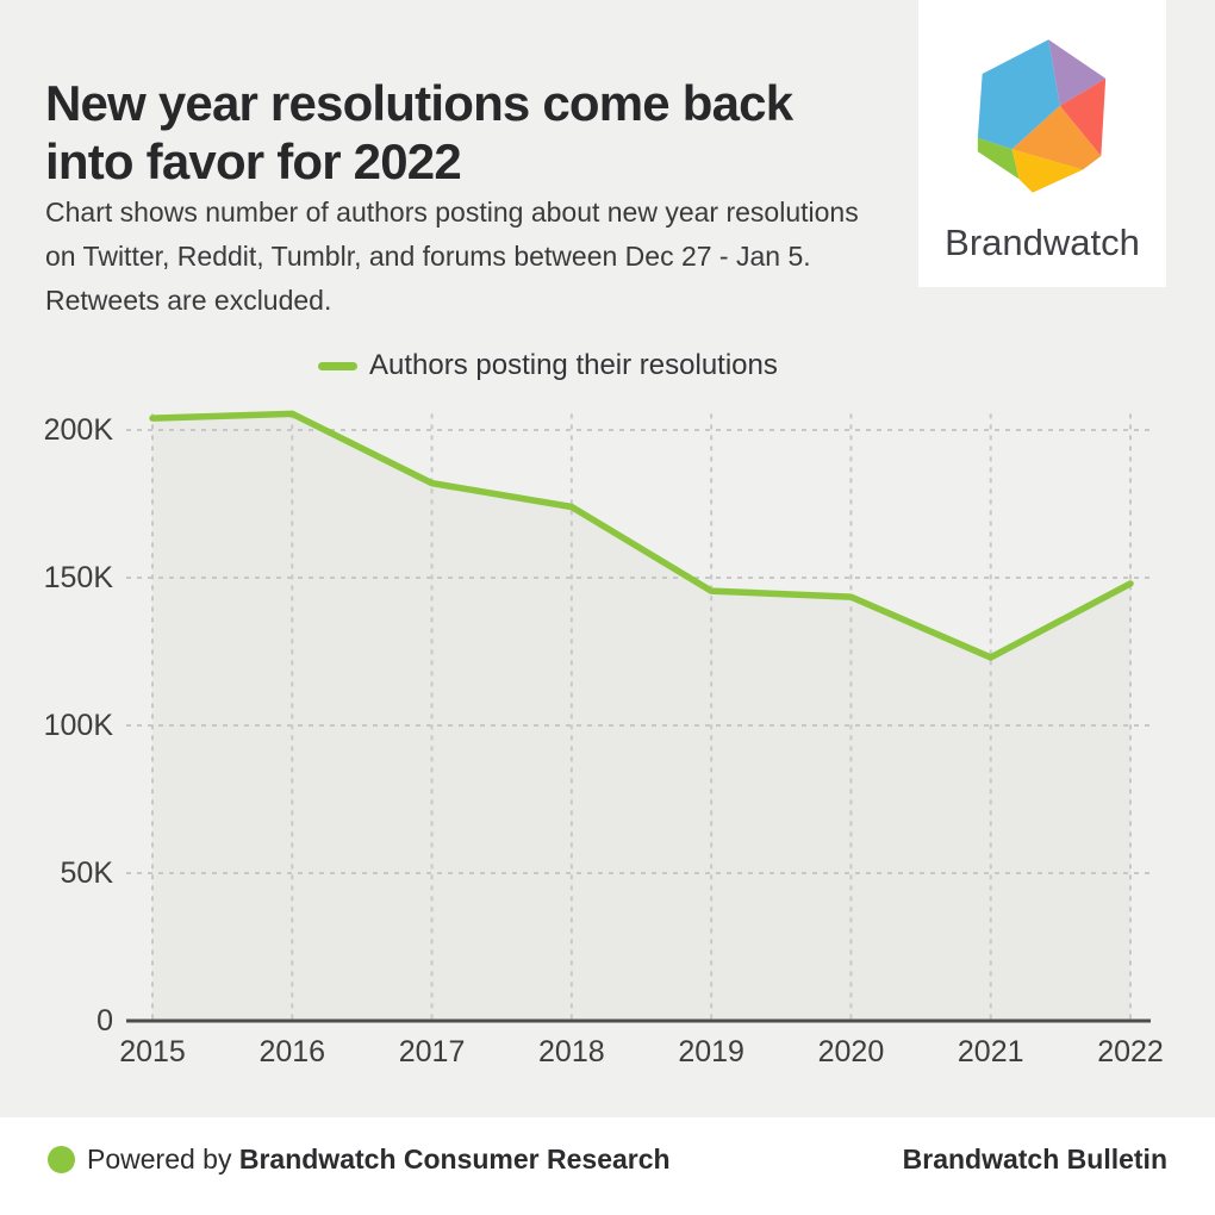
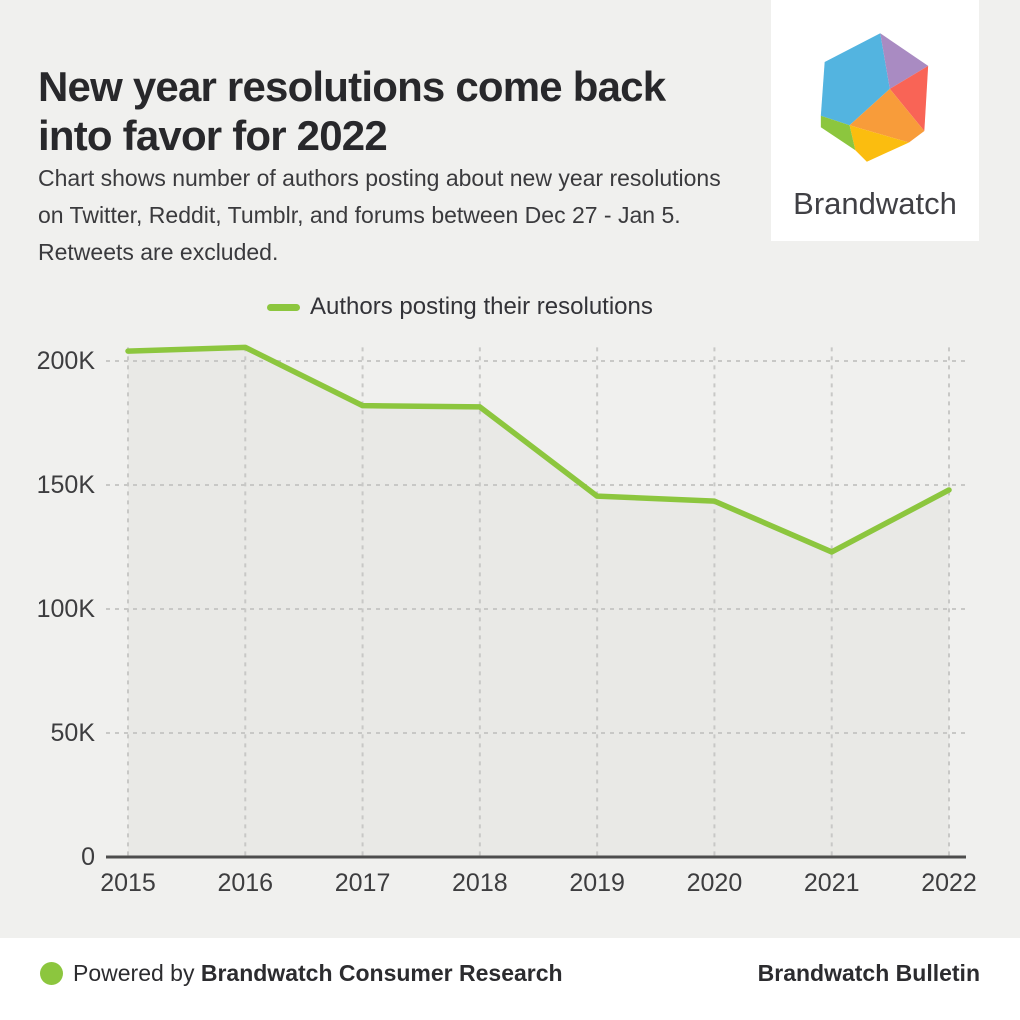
2018: 174K -> 182K
